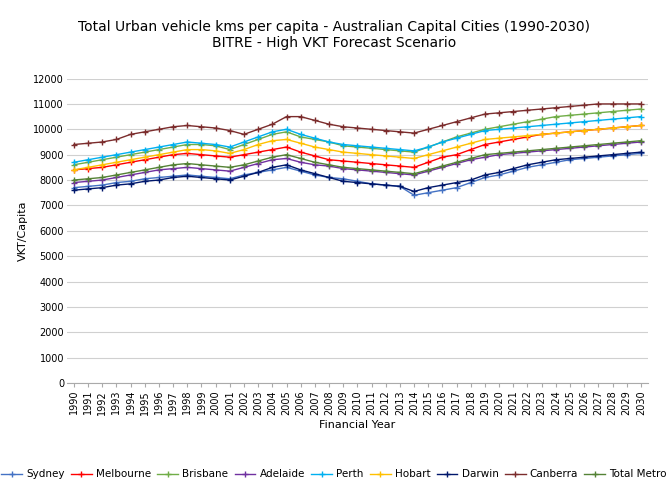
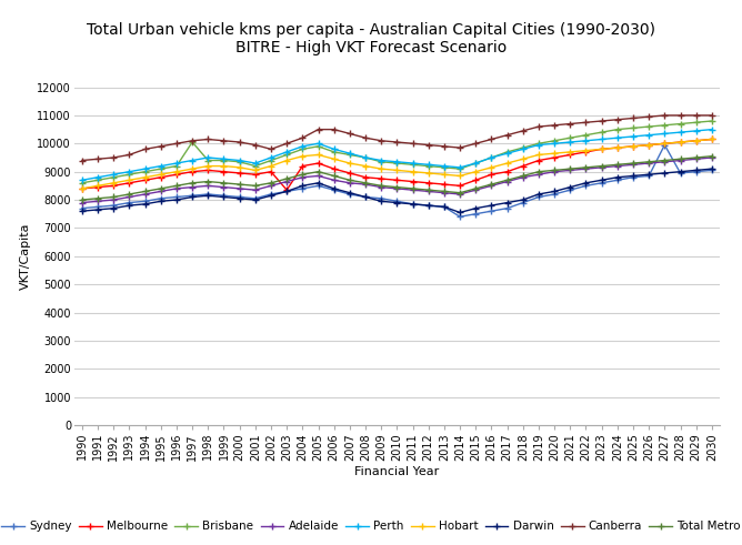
Brisbane/1997: 9300 -> 10050
Melbourne/2003: 9100 -> 8350
Sydney/2027: 8900 -> 9950
